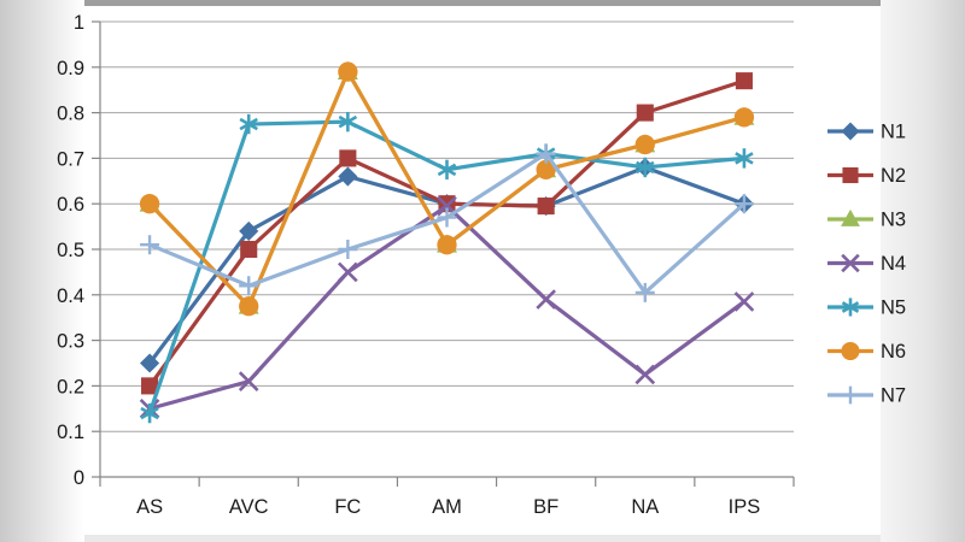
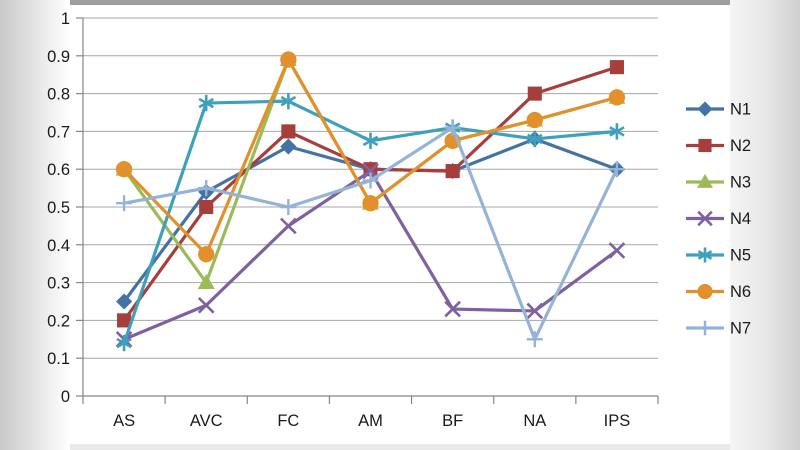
N3/AVC: 0.38 -> 0.30
N4/AVC: 0.21 -> 0.24
N7/AVC: 0.42 -> 0.55
N4/BF: 0.39 -> 0.23
N7/NA: 0.41 -> 0.15
